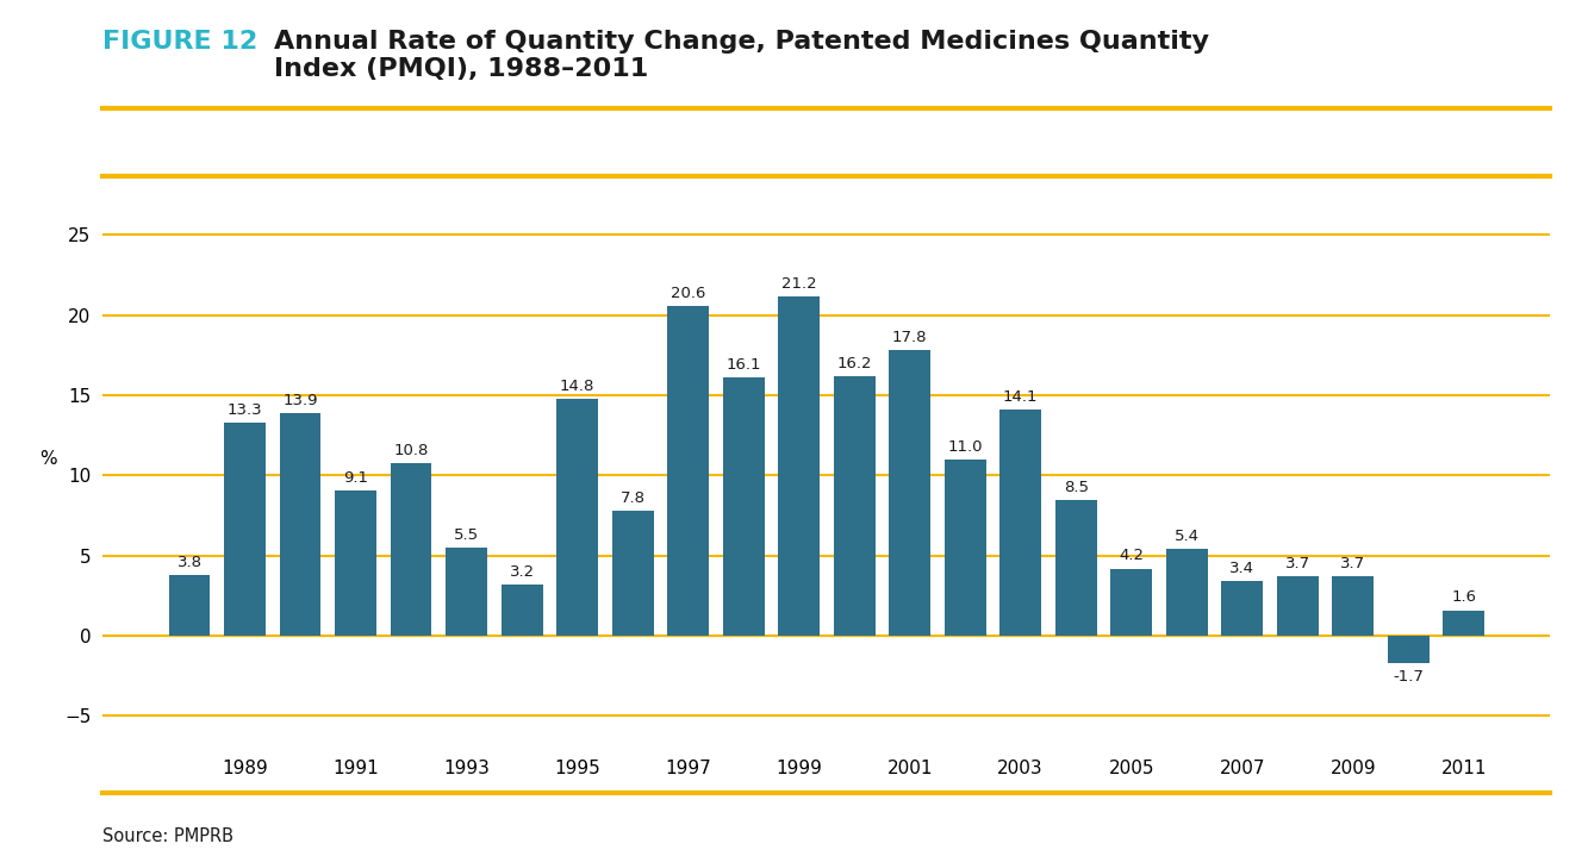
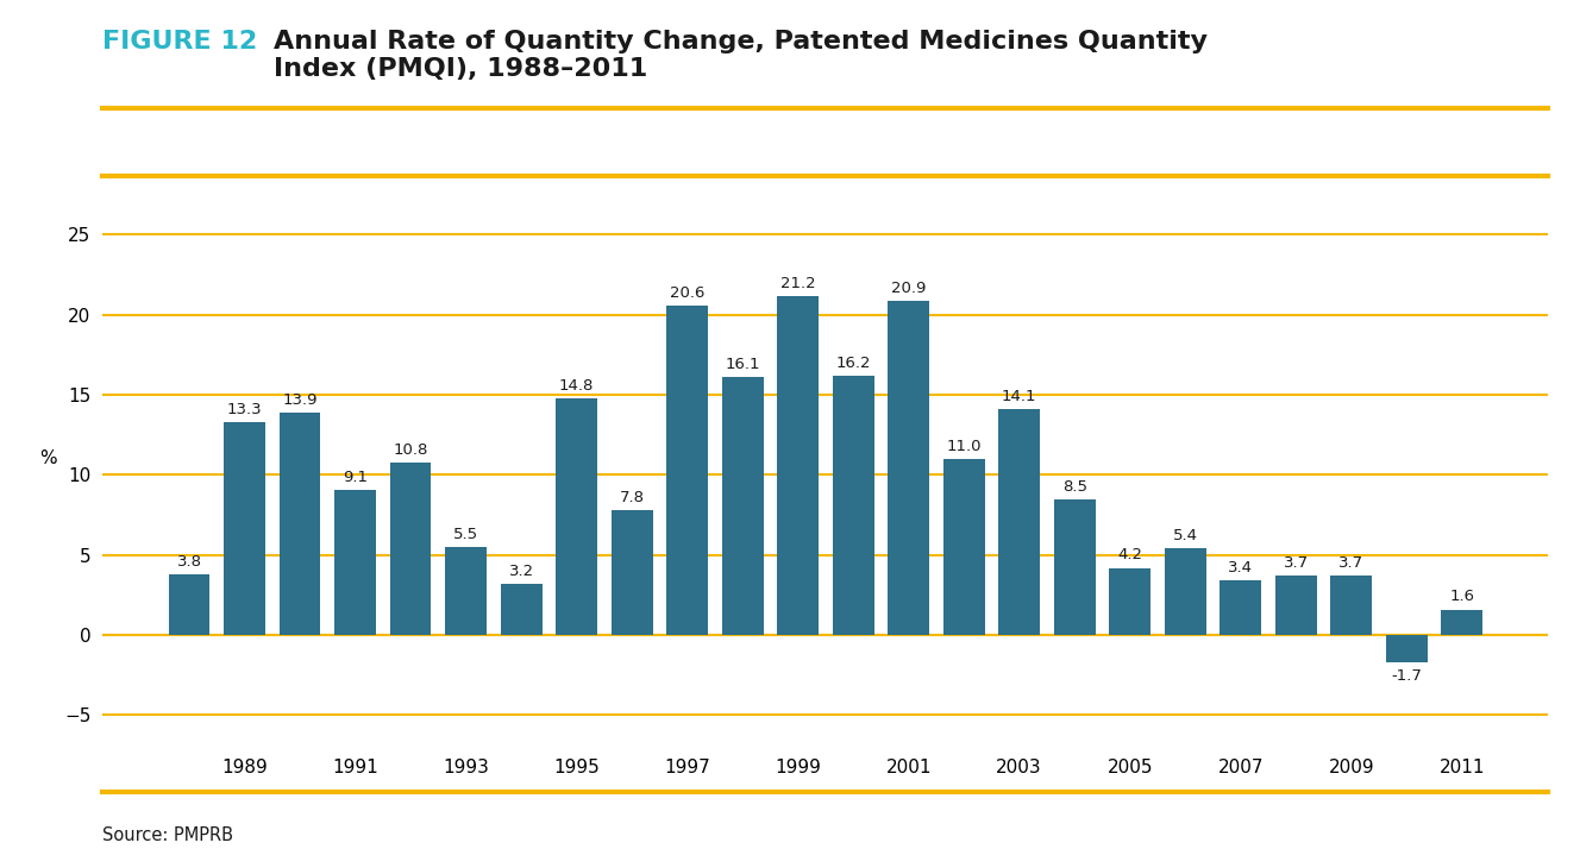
2001: 17.8 -> 20.9
